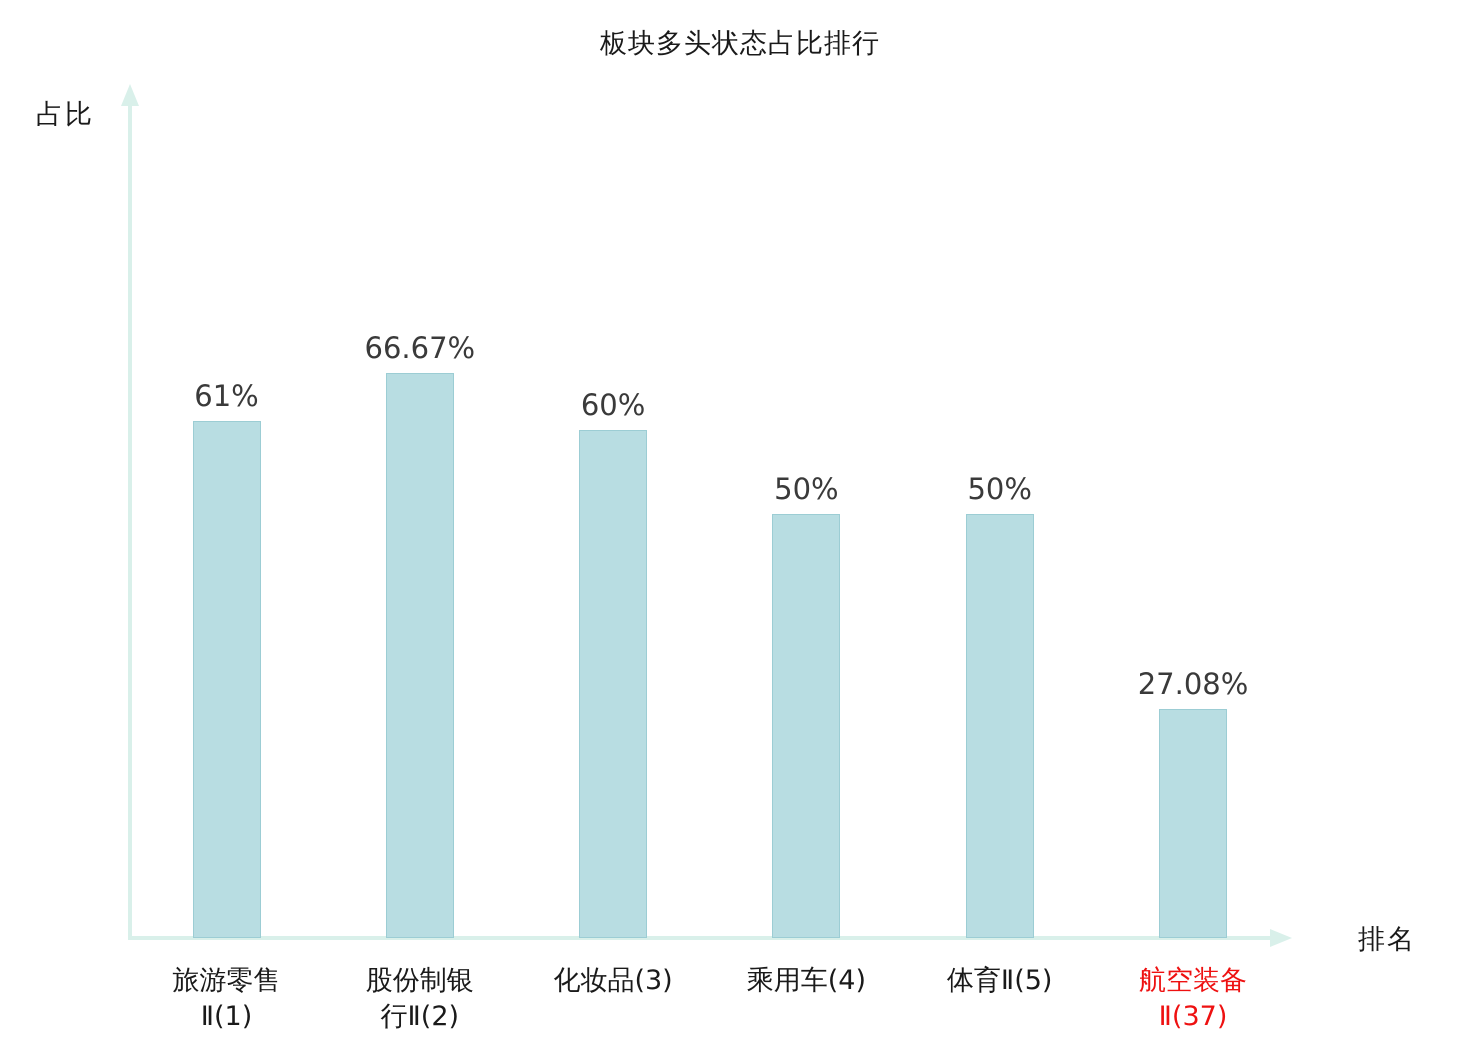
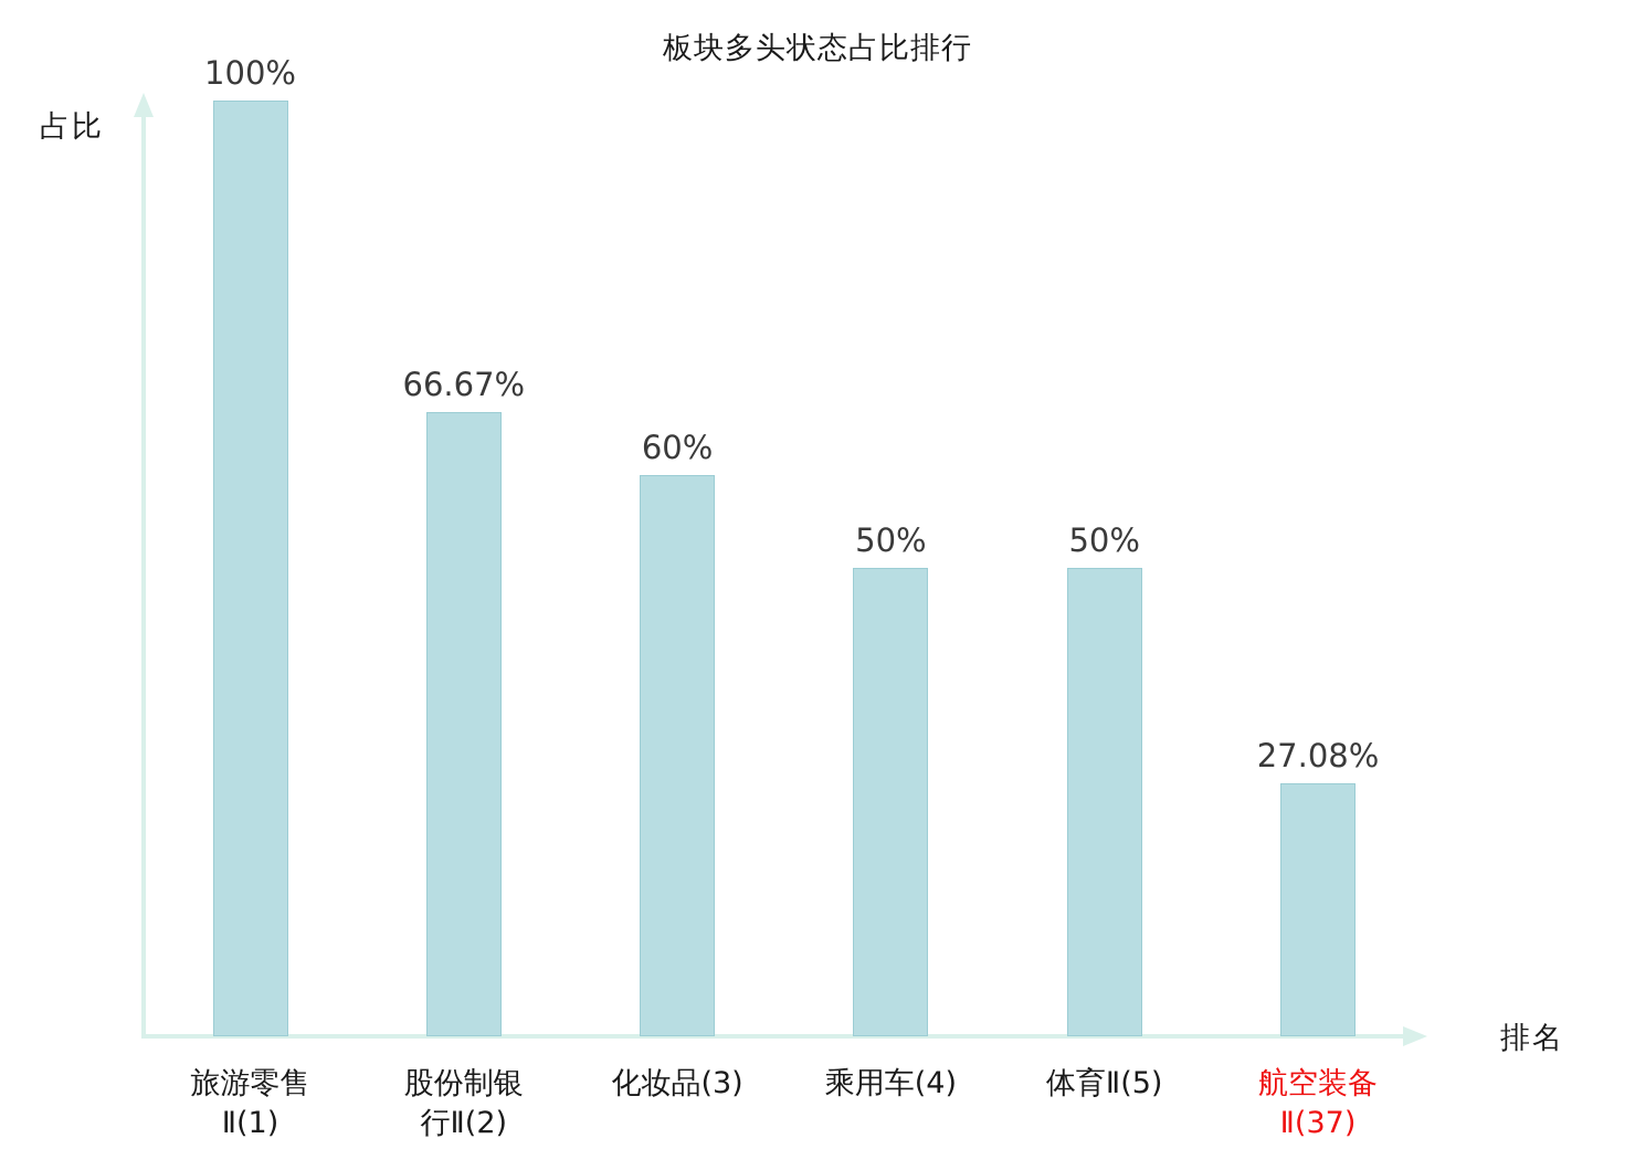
旅游零售Ⅱ(1): 61% -> 100%
